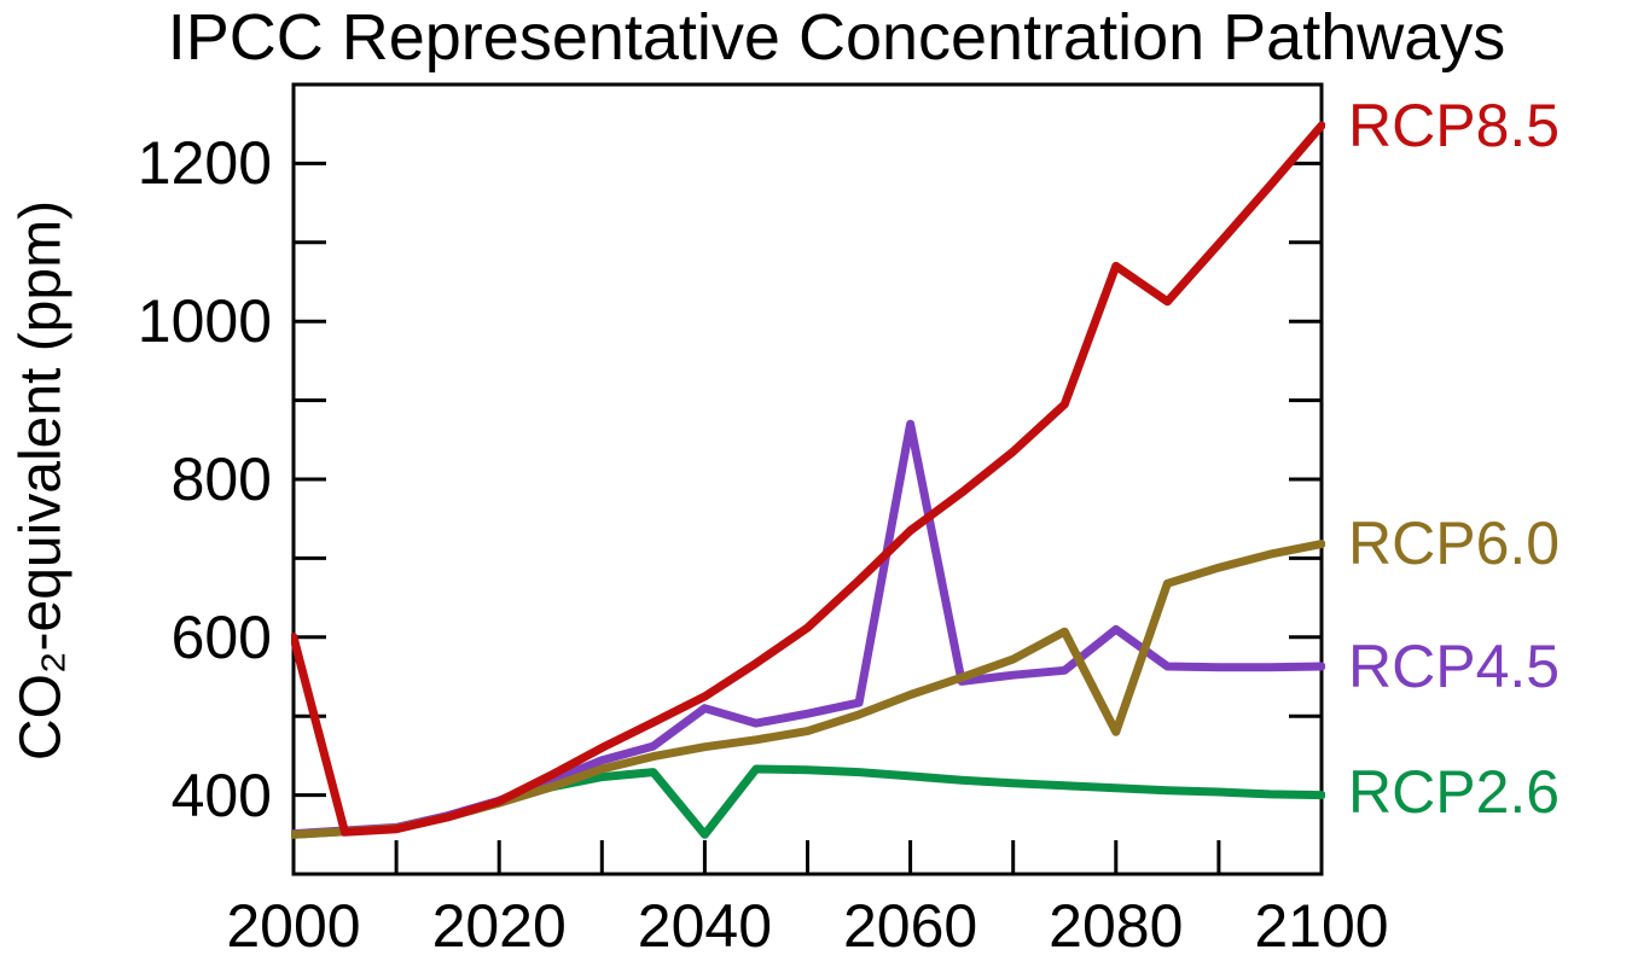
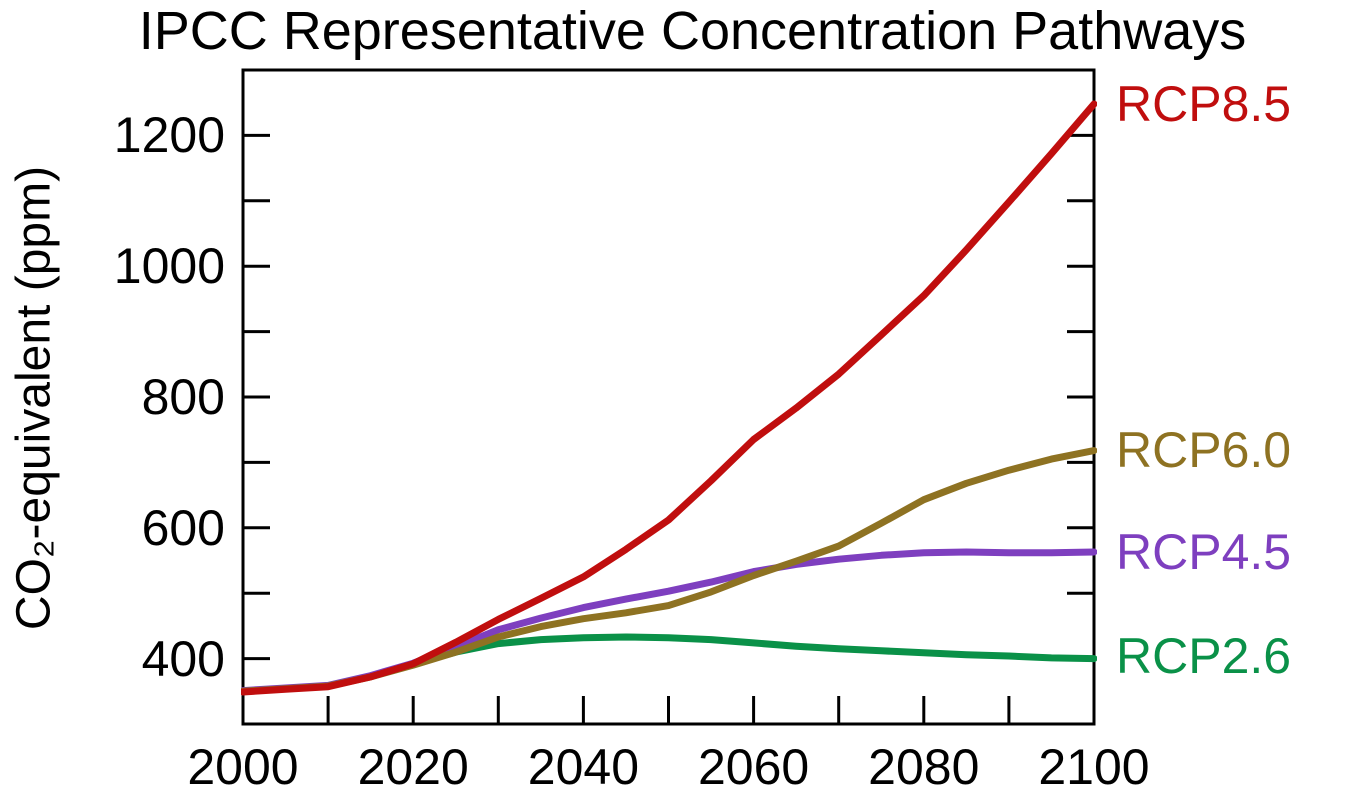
RCP8.5/2000: 600 -> 350
RCP4.5/2040: 510 -> 480
RCP2.6/2040: 350 -> 430
RCP4.5/2060: 870 -> 530
RCP8.5/2080: 1070 -> 960
RCP6.0/2080: 480 -> 640
RCP4.5/2080: 610 -> 560
